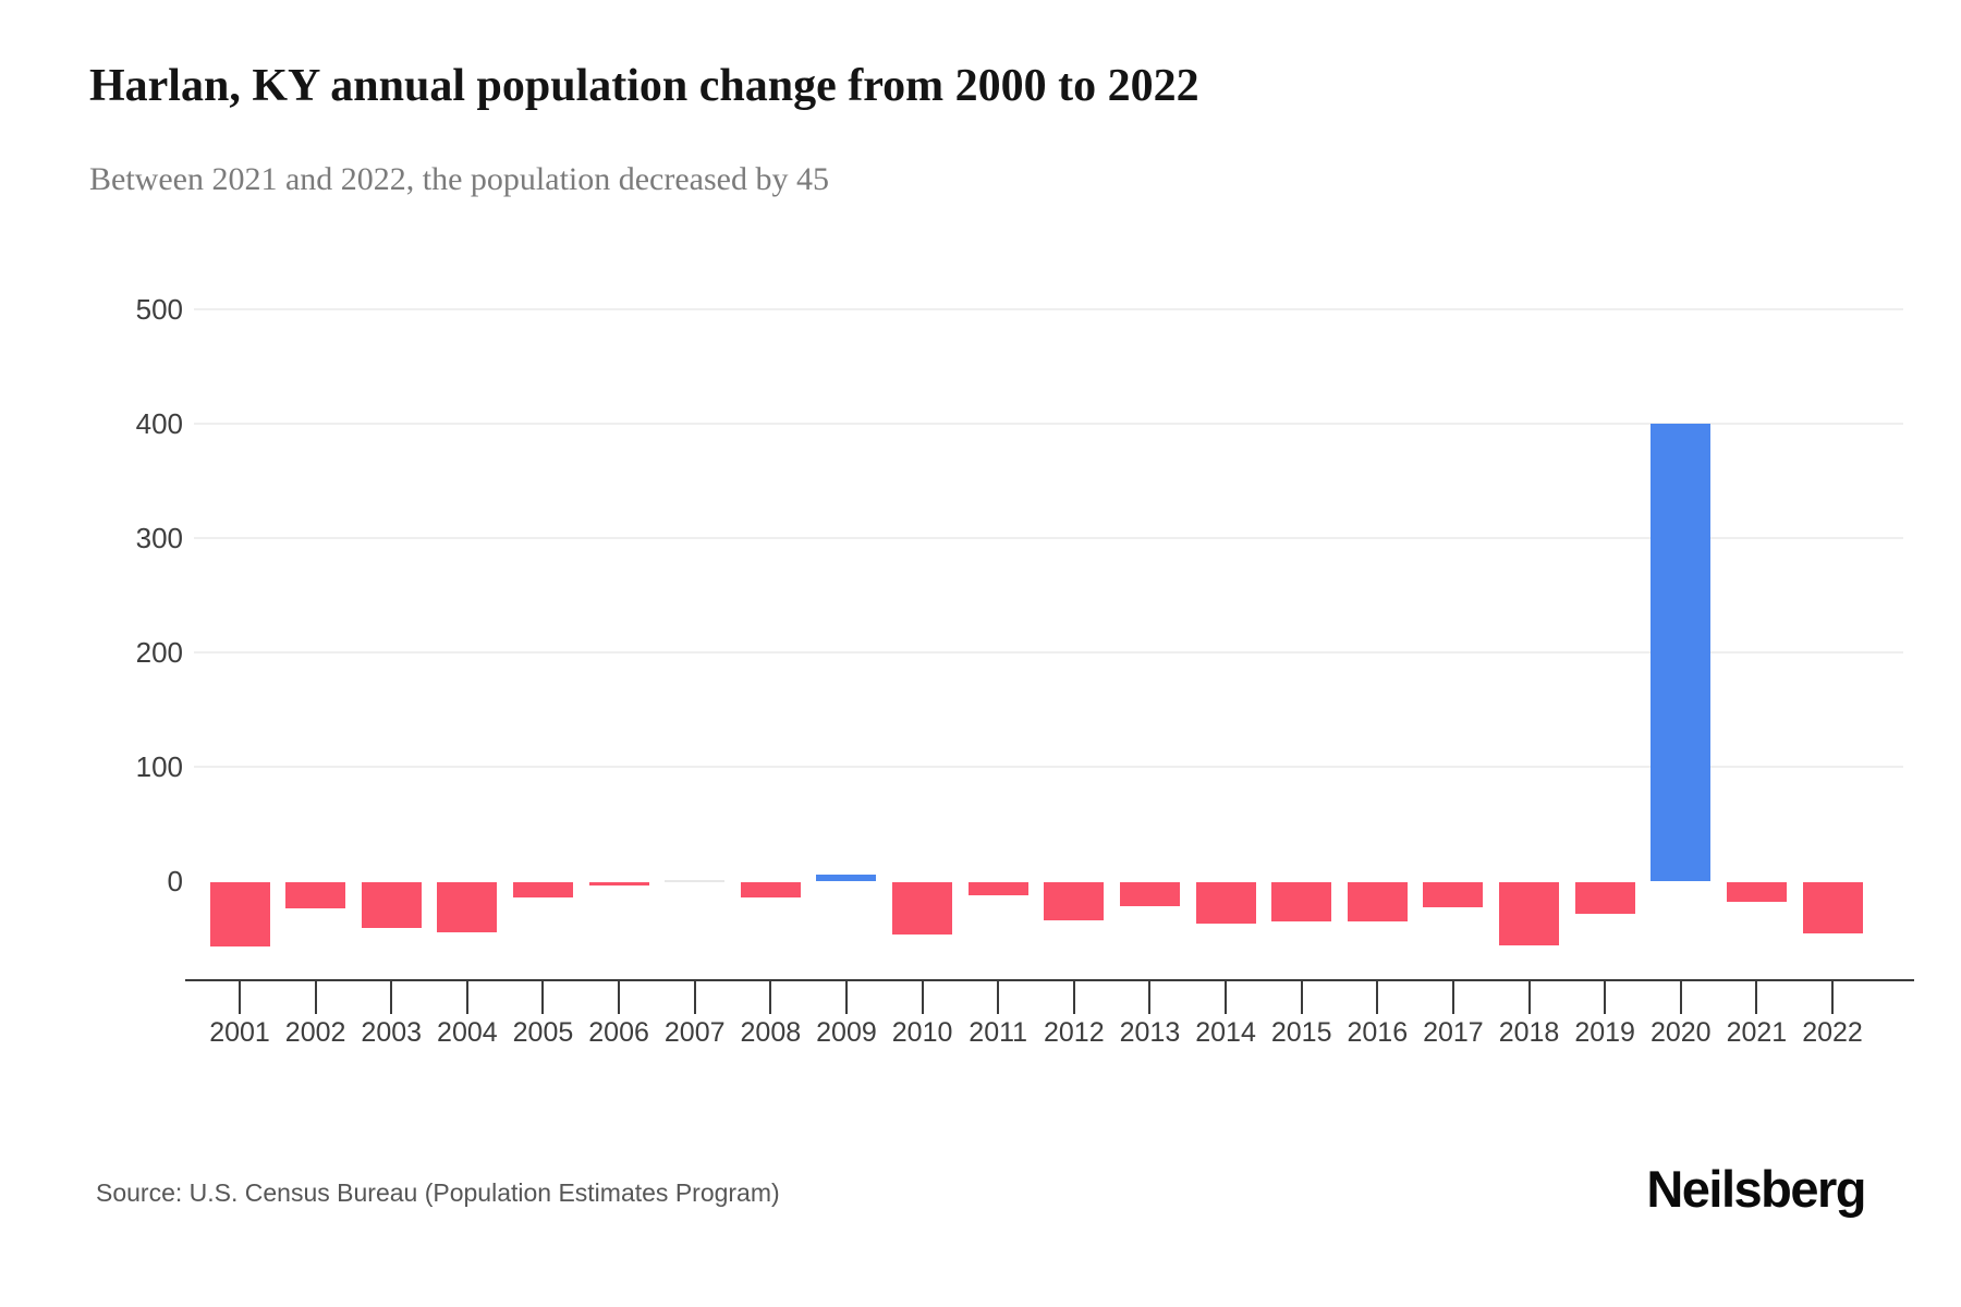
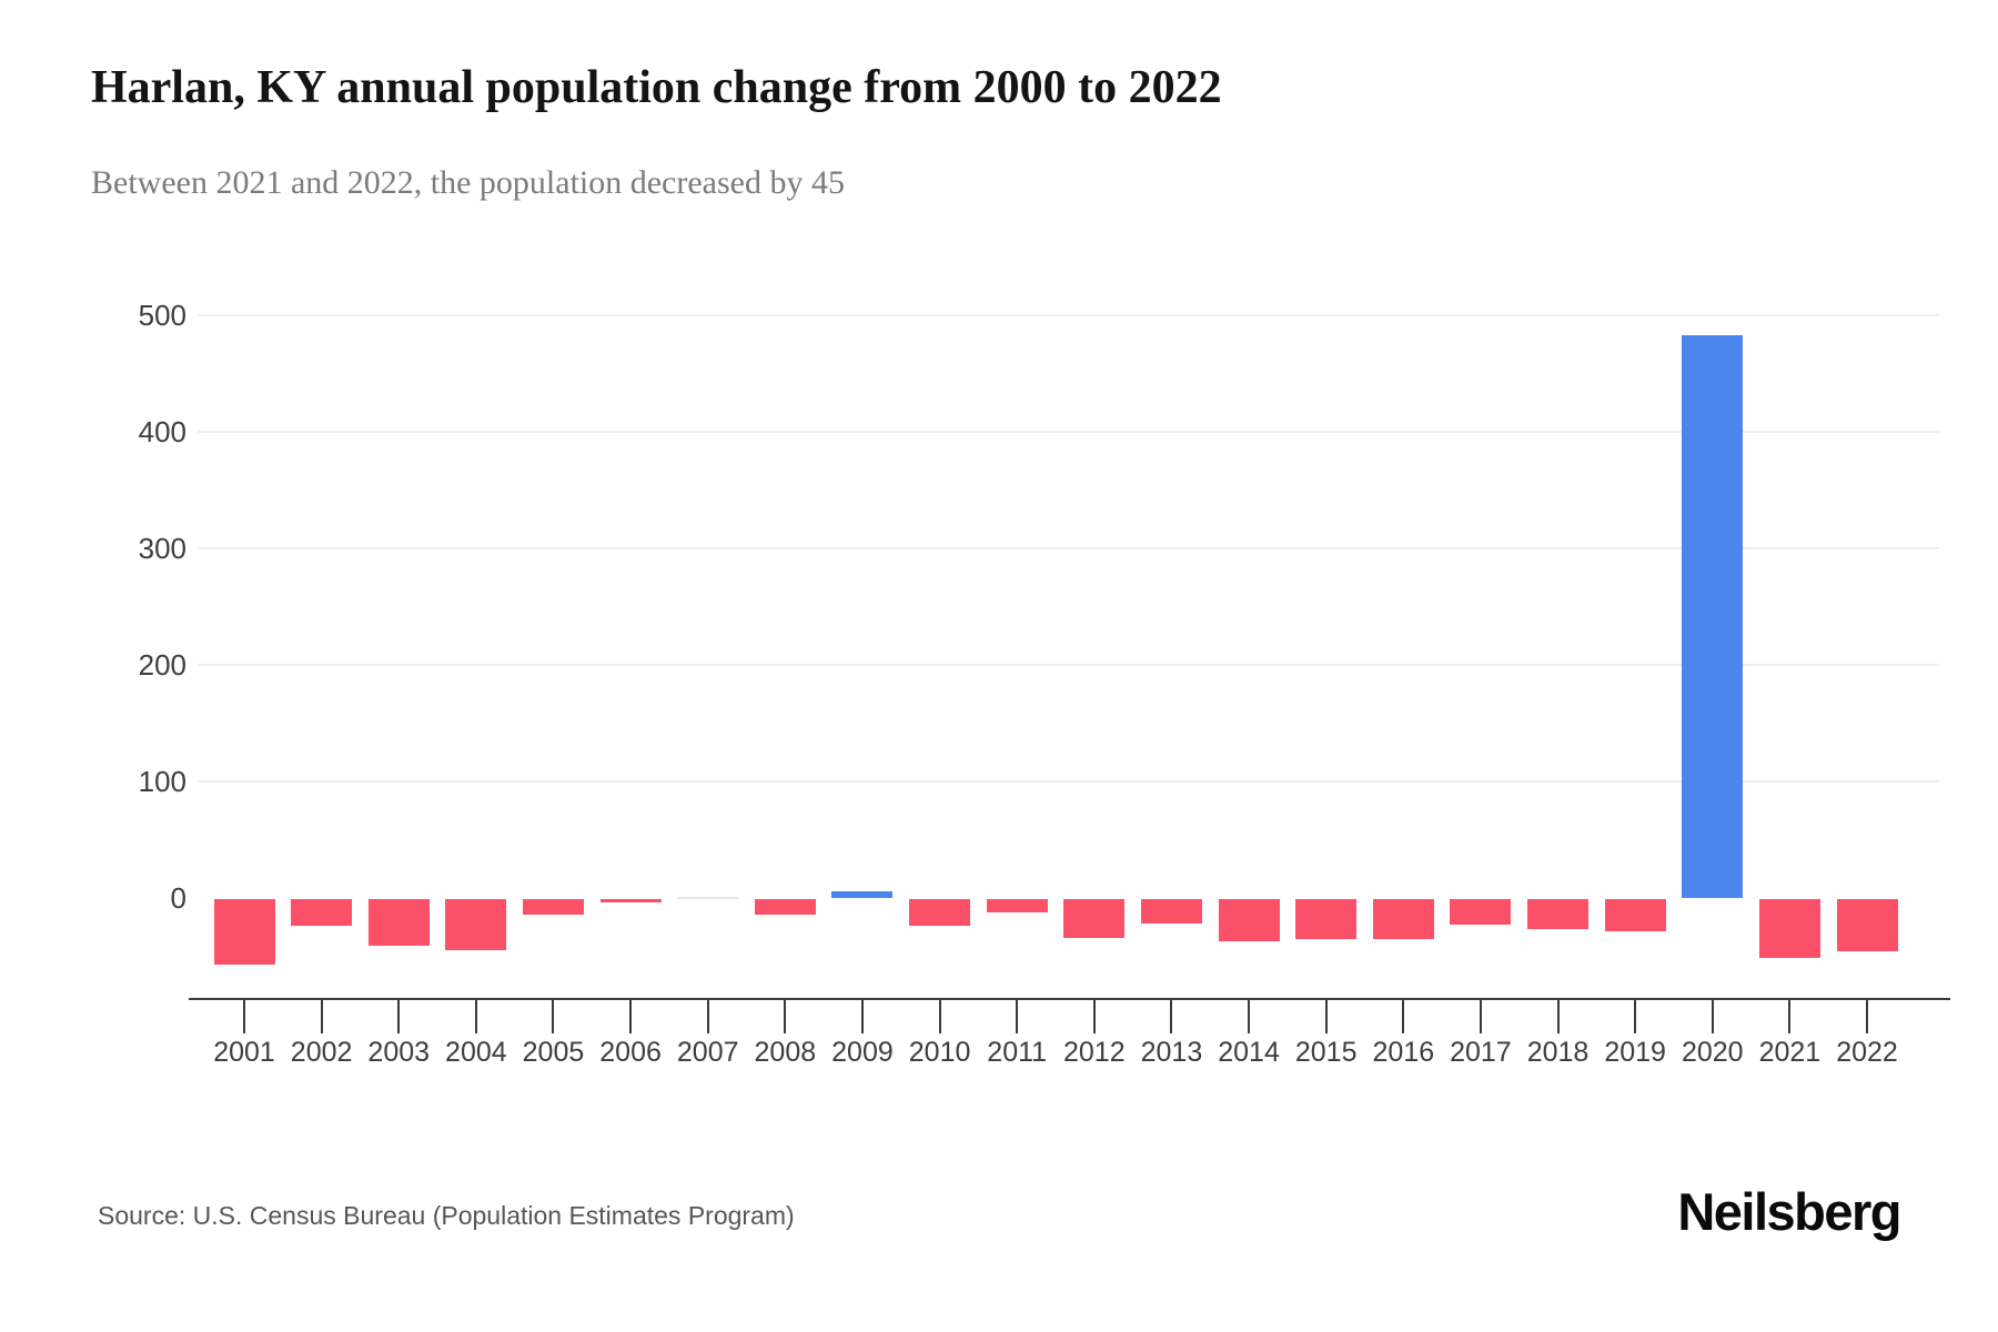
2010: -46 -> -23
2018: -55 -> -26
2020: 400 -> 483
2021: -17 -> -50
